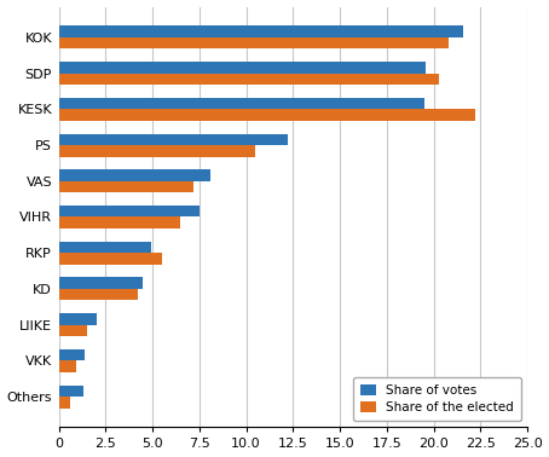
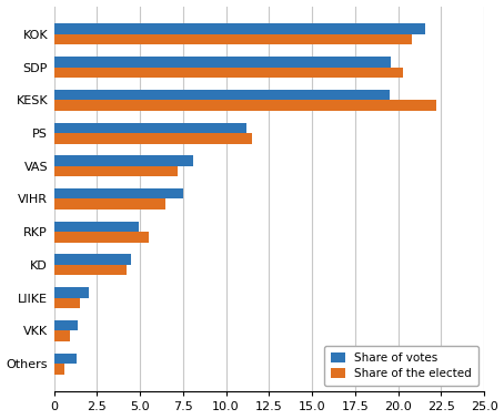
Share of votes/PS: 12.2 -> 11.2
Share of the elected/PS: 10.5 -> 11.5
